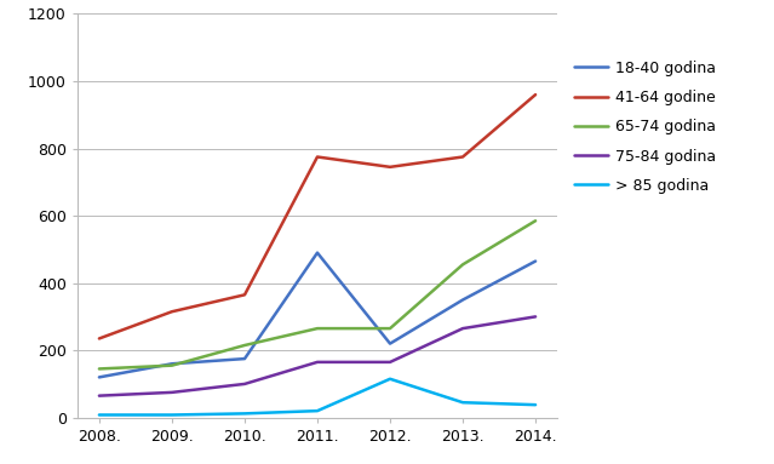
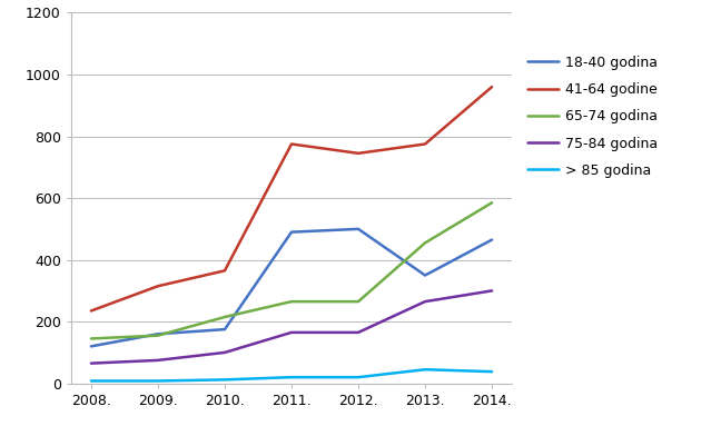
18-40 godina/2012.: 220 -> 500
> 85 godina/2012.: 115 -> 20
